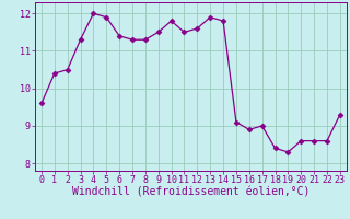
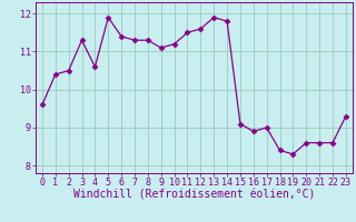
4: 12.0 -> 10.6
9: 11.5 -> 11.1
10: 11.8 -> 11.2
